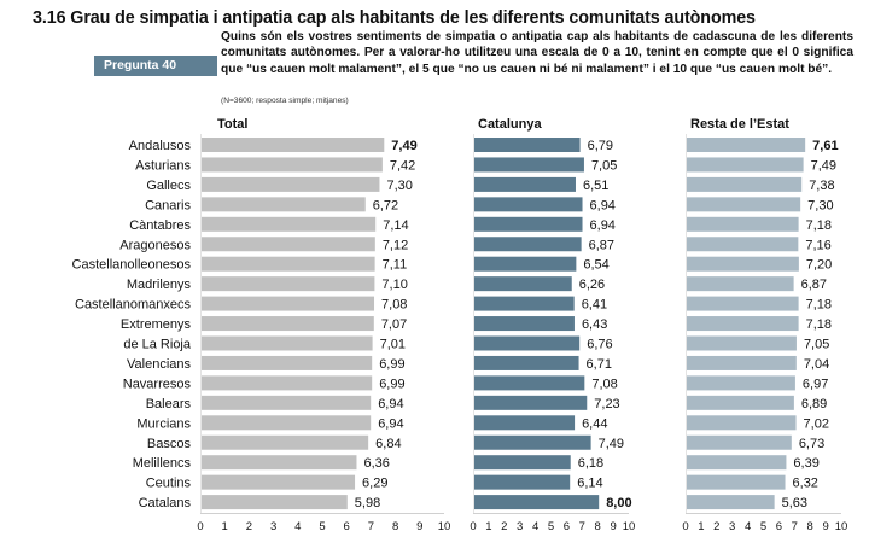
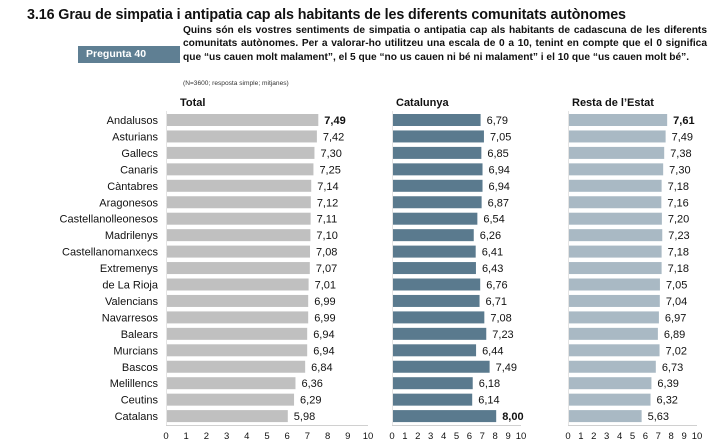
Catalunya/Gallecs: 6,51 -> 6,85
Total/Canaris: 6,72 -> 7,25
Resta de l’Estat/Madrilenys: 6,87 -> 7,23
